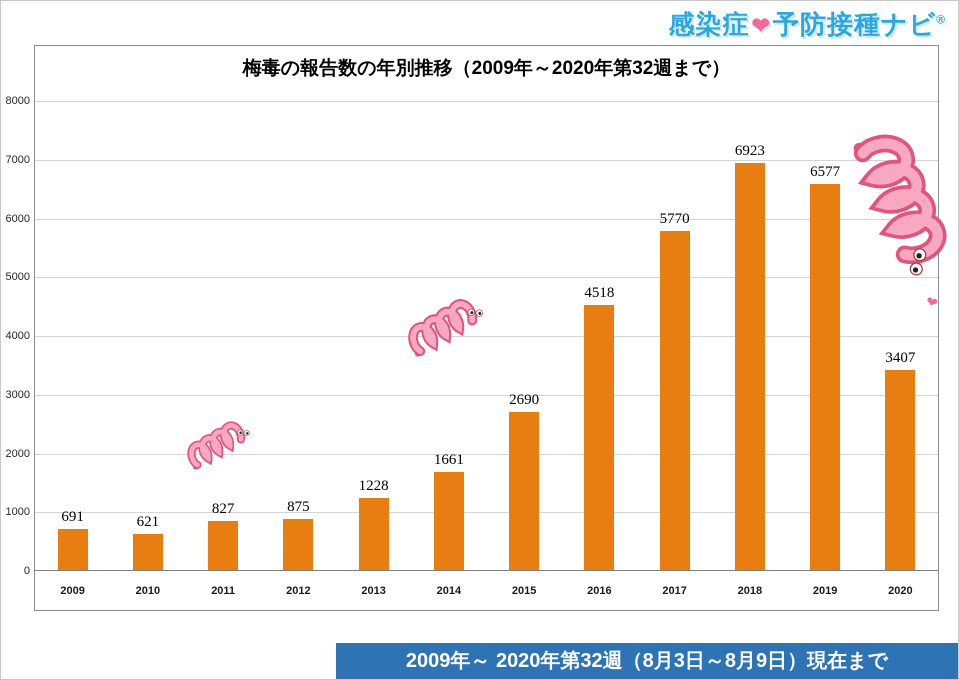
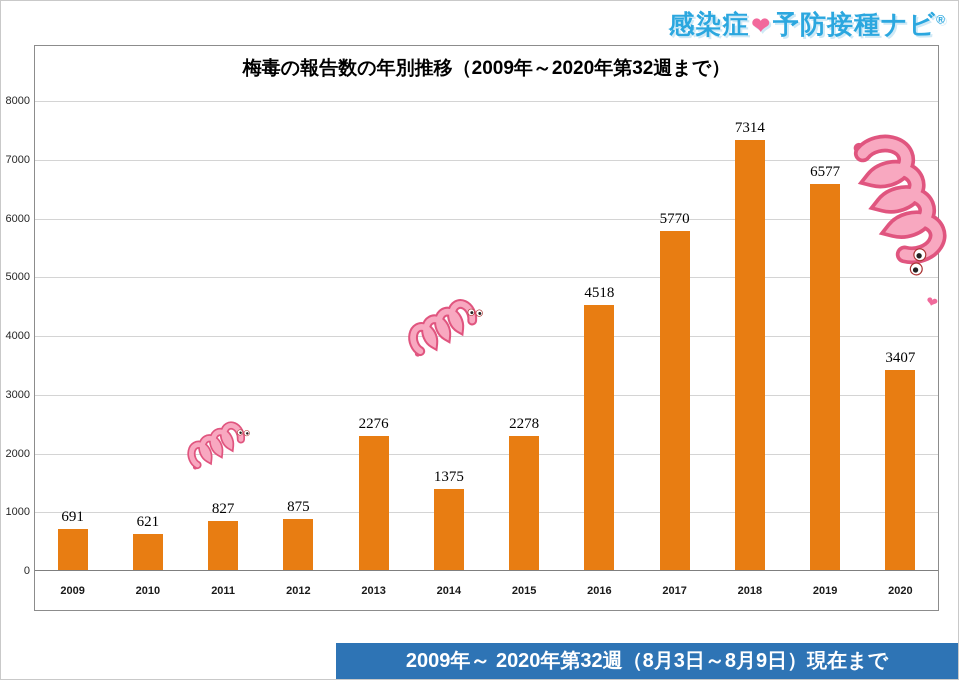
2013: 1228 -> 2276
2014: 1661 -> 1375
2015: 2690 -> 2278
2018: 6923 -> 7314
